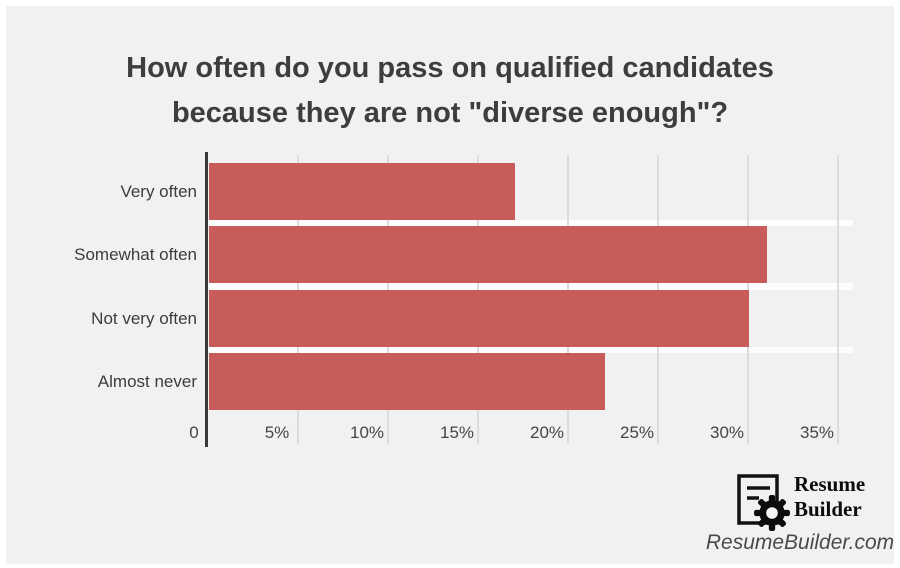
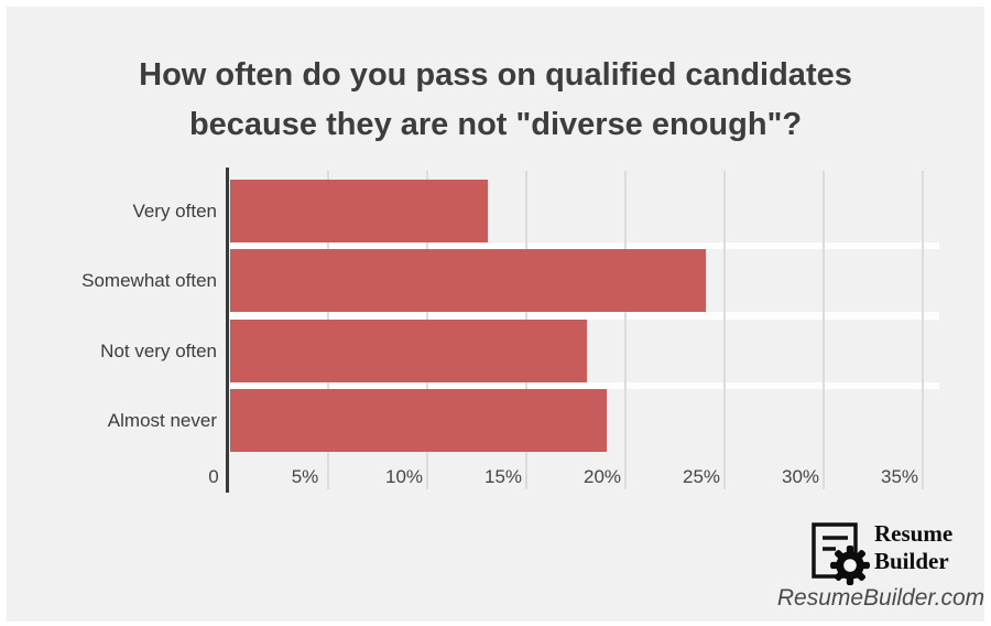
Very often: 17% -> 13%
Somewhat often: 31% -> 24%
Not very often: 30% -> 18%
Almost never: 22% -> 19%
